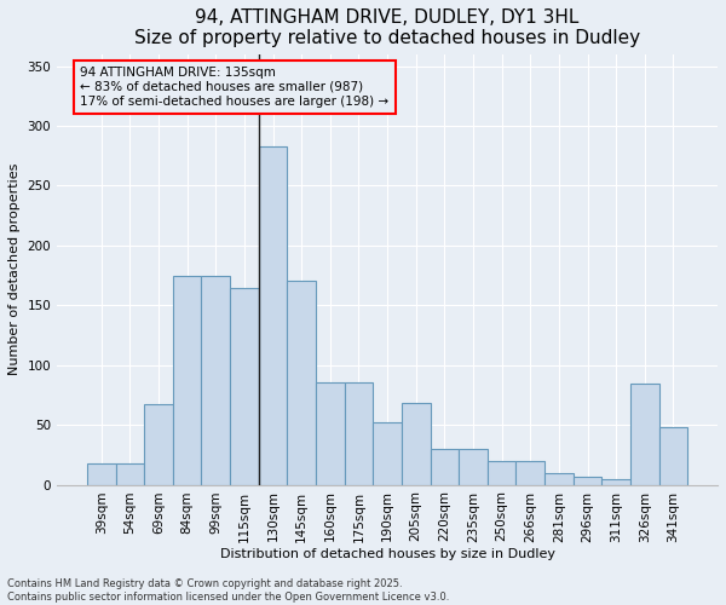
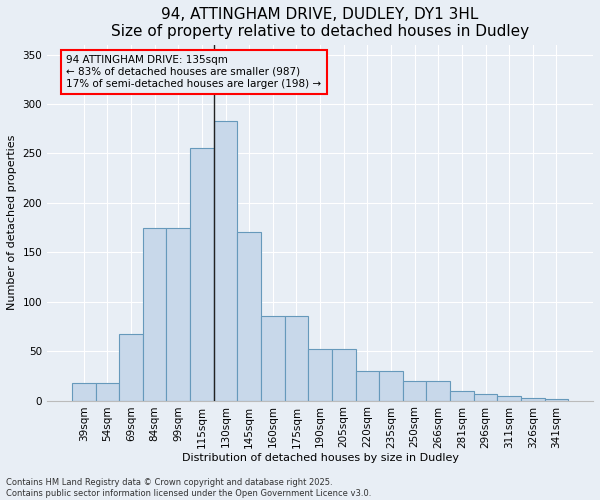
115sqm: 164 -> 255
205sqm: 68 -> 52
326sqm: 84 -> 3
341sqm: 48 -> 2
